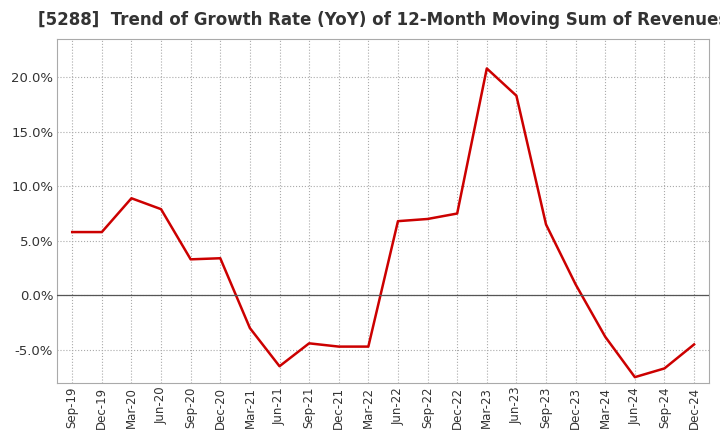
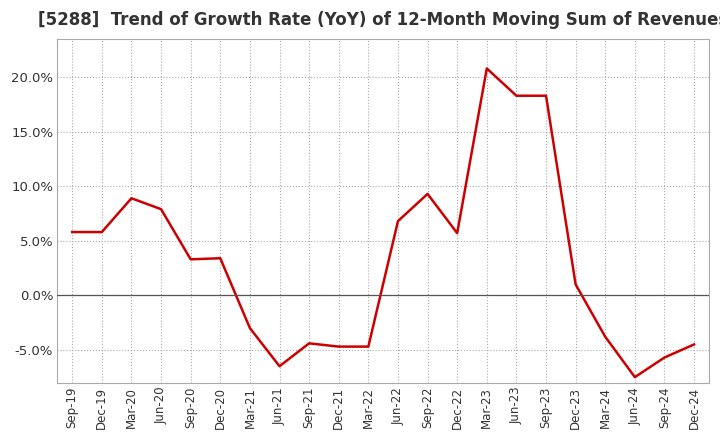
Sep-22: 7.0% -> 9.3%
Dec-22: 7.5% -> 5.7%
Sep-23: 6.5% -> 18.3%
Sep-24: -6.7% -> -5.7%
